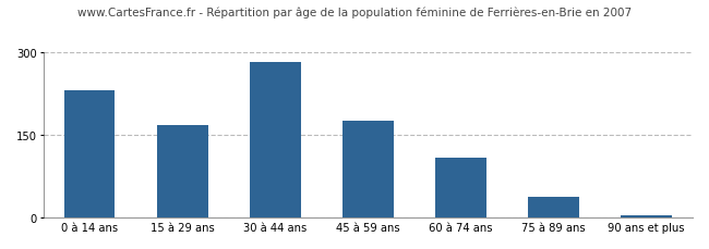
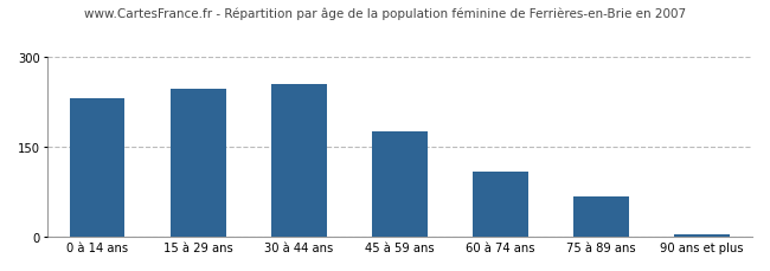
15 à 29 ans: 168 -> 246
30 à 44 ans: 283 -> 254
75 à 89 ans: 38 -> 66
